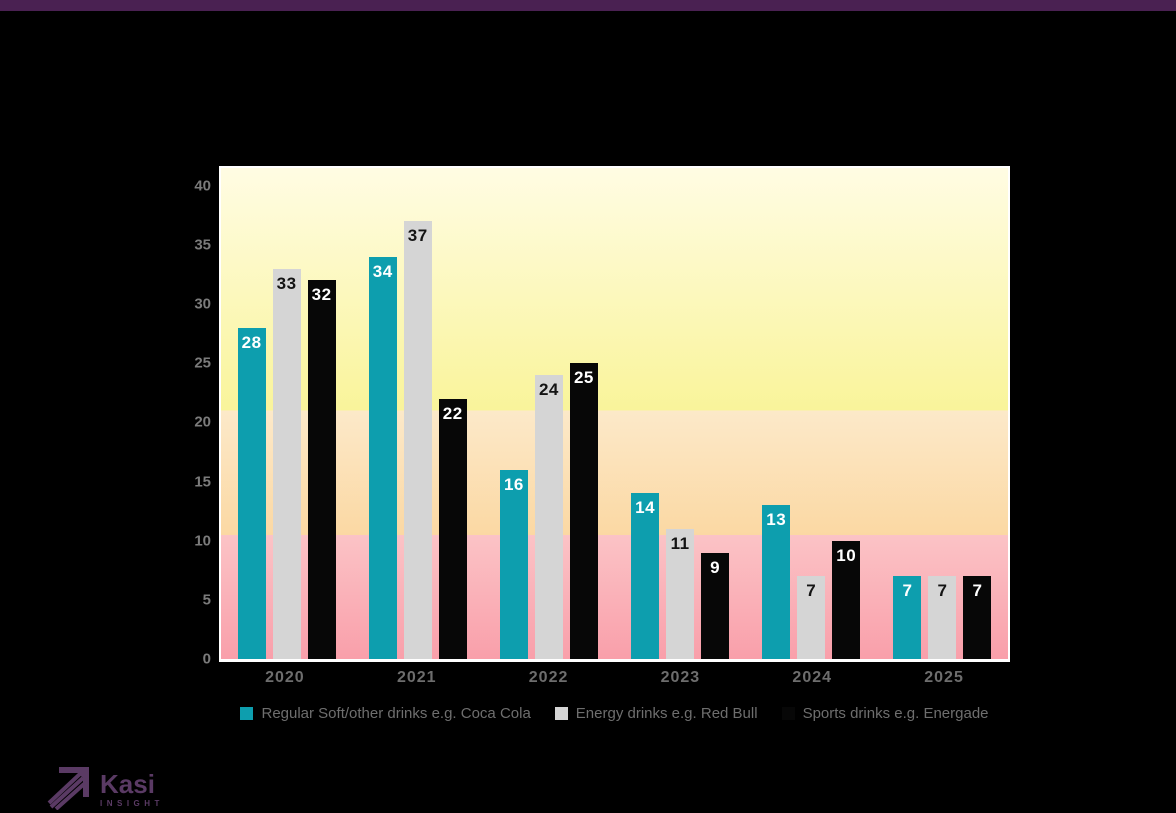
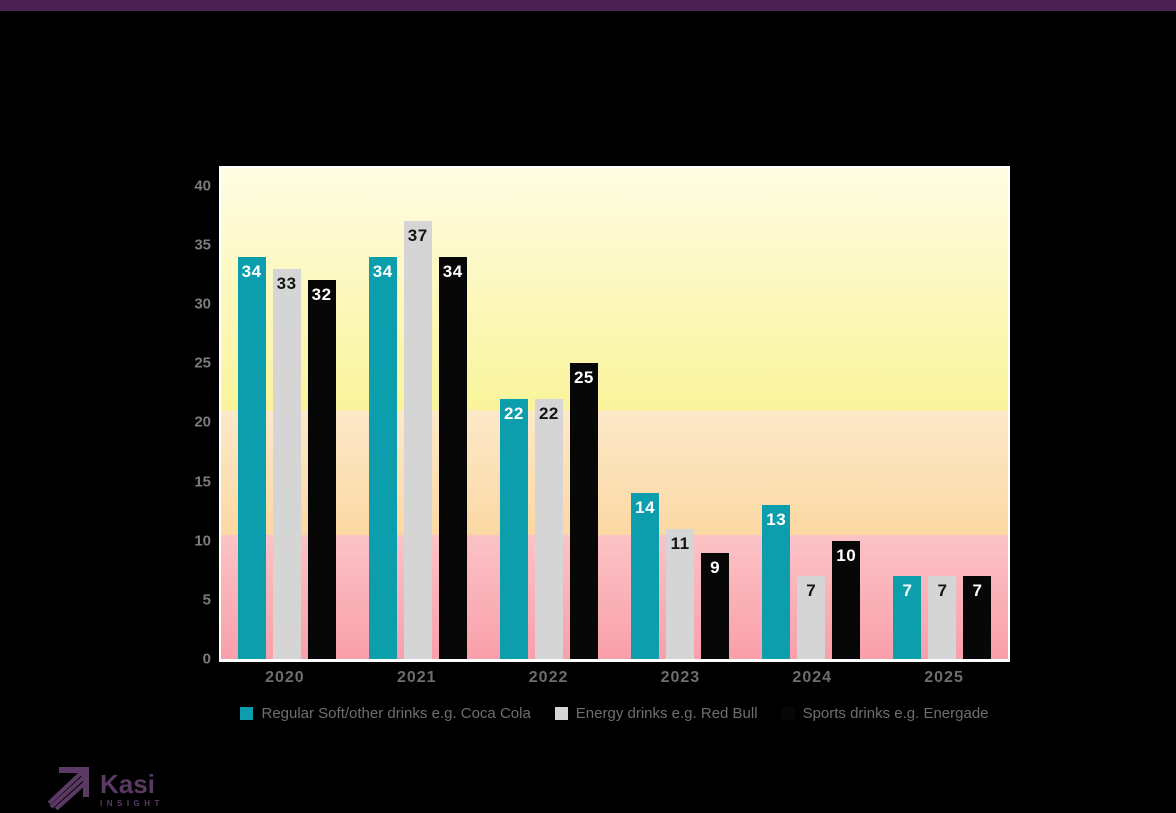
Regular Soft/other drinks e.g. Coca Cola/2020: 28 -> 34
Sports drinks e.g. Energade/2021: 22 -> 34
Regular Soft/other drinks e.g. Coca Cola/2022: 16 -> 22
Energy drinks e.g. Red Bull/2022: 24 -> 22
